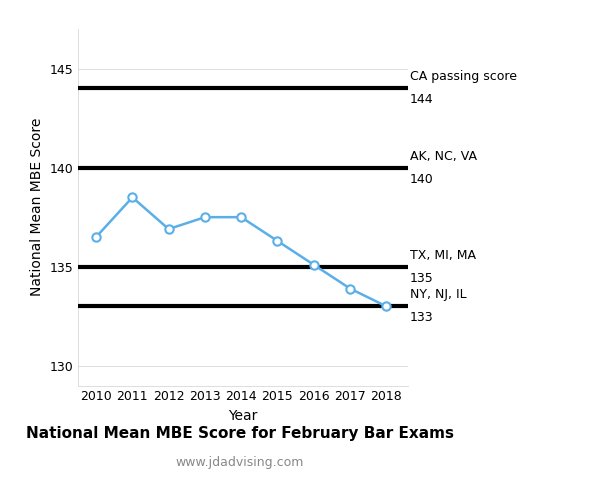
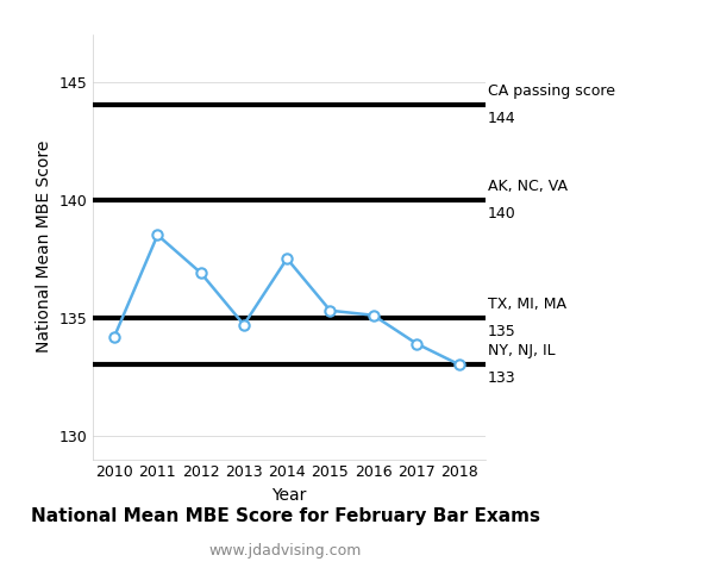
2010: 136.5 -> 134.2
2013: 137.5 -> 134.7
2015: 136.3 -> 135.3
